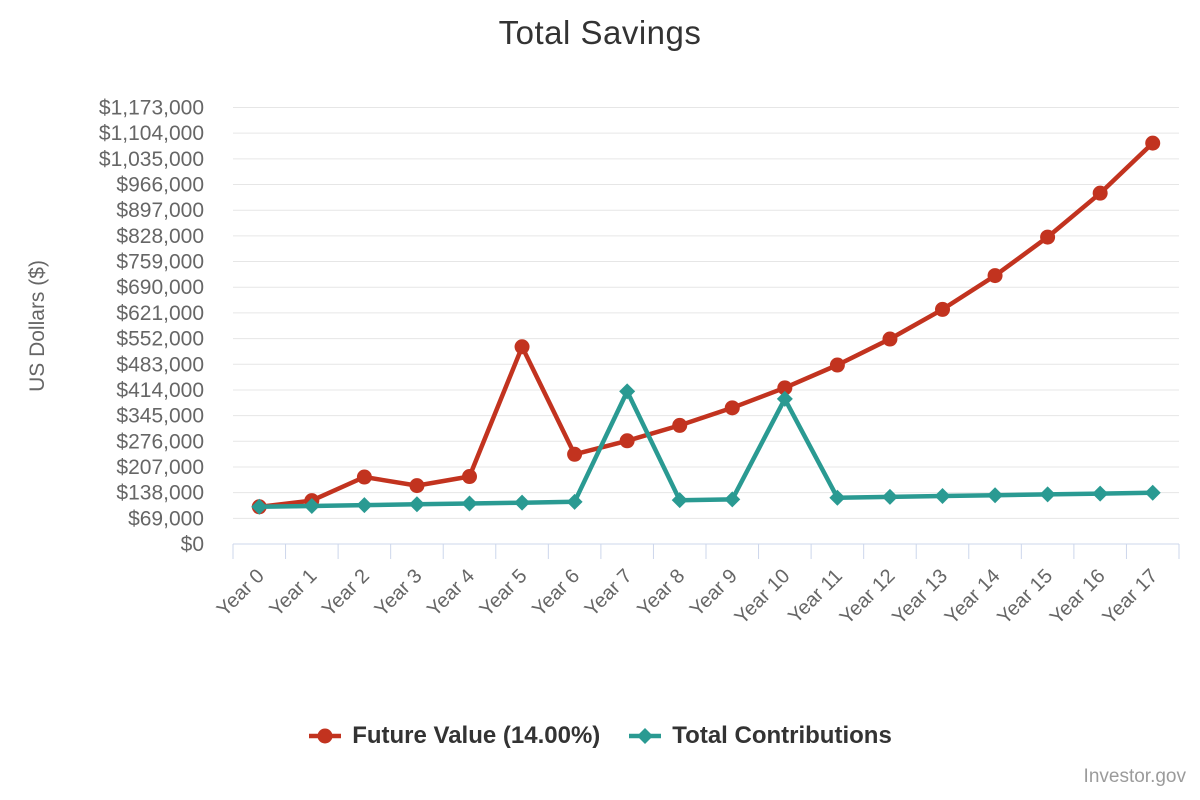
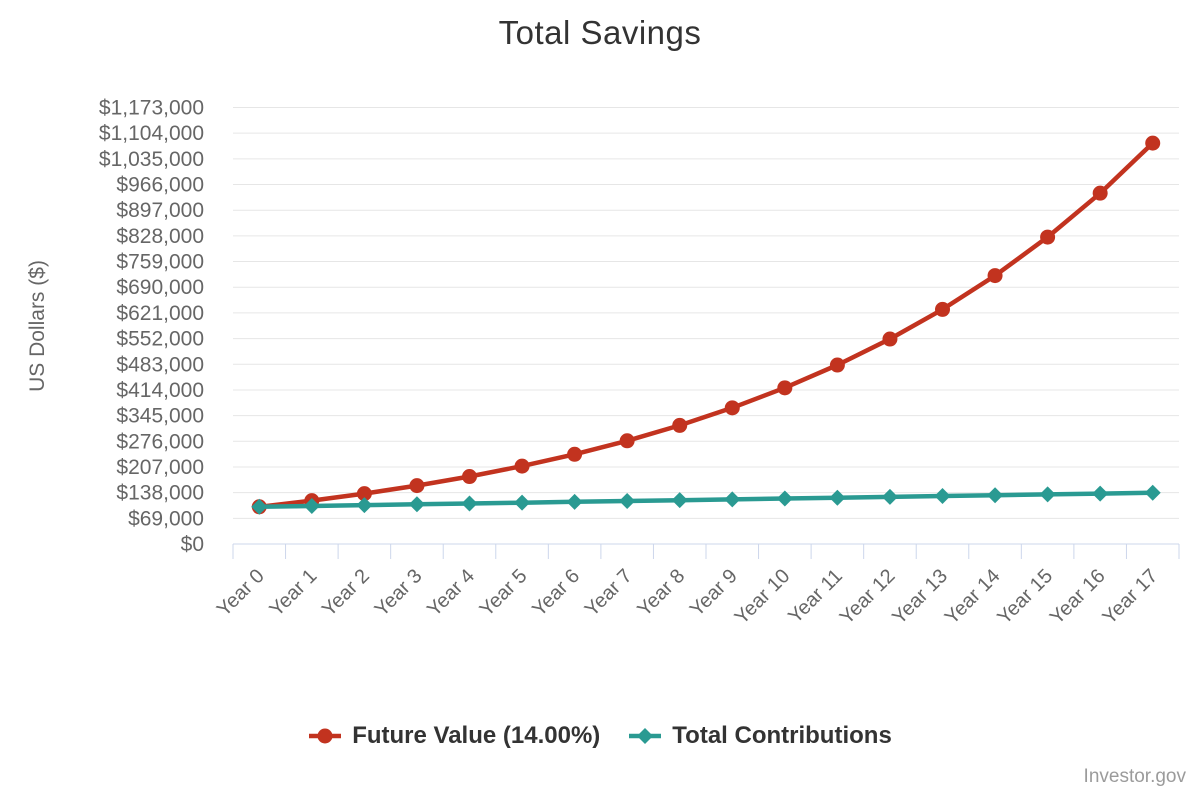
Future Value (14.00%)/Year 2: $180000 -> $140000
Future Value (14.00%)/Year 5: $530000 -> $210000
Total Contributions/Year 7: $410000 -> $120000
Total Contributions/Year 10: $390000 -> $120000
